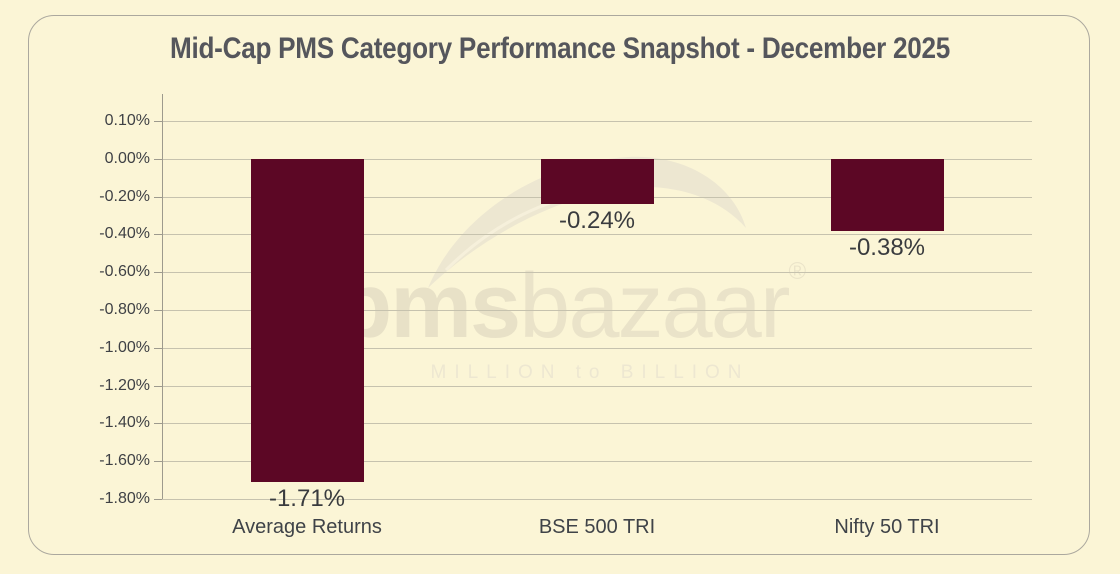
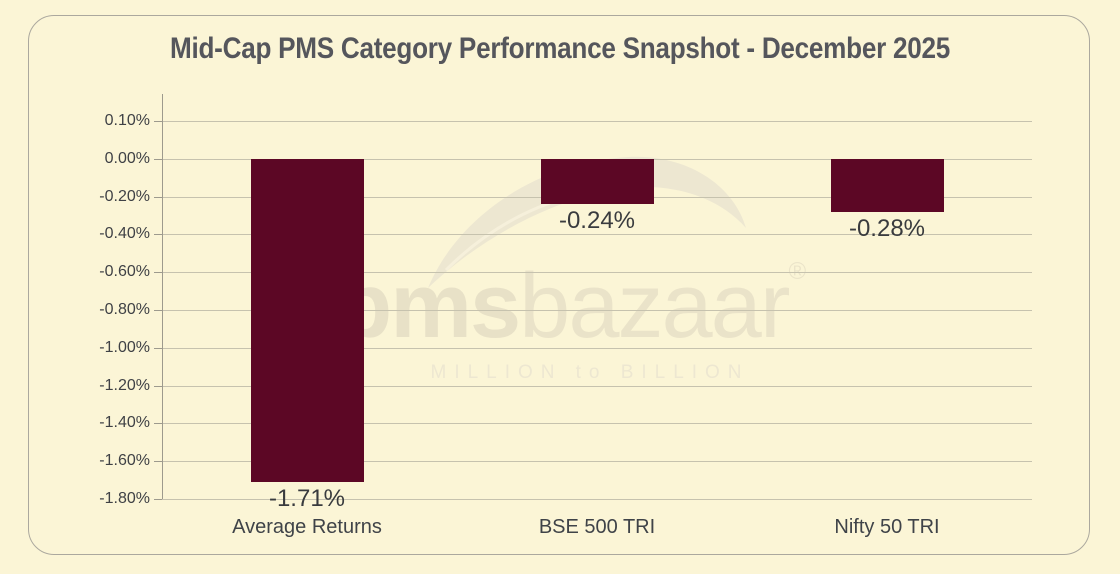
Nifty 50 TRI: -0.38% -> -0.28%
